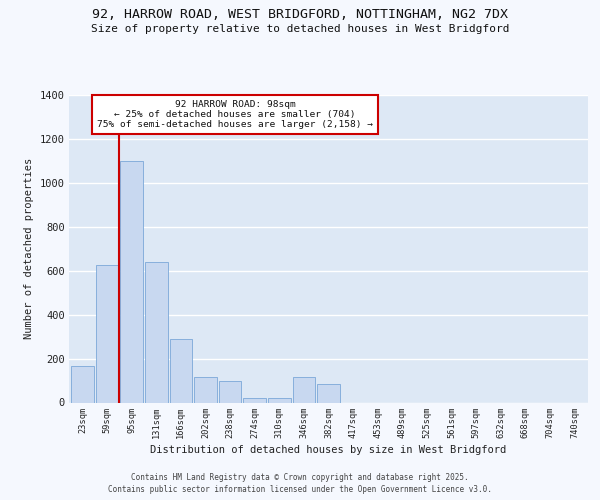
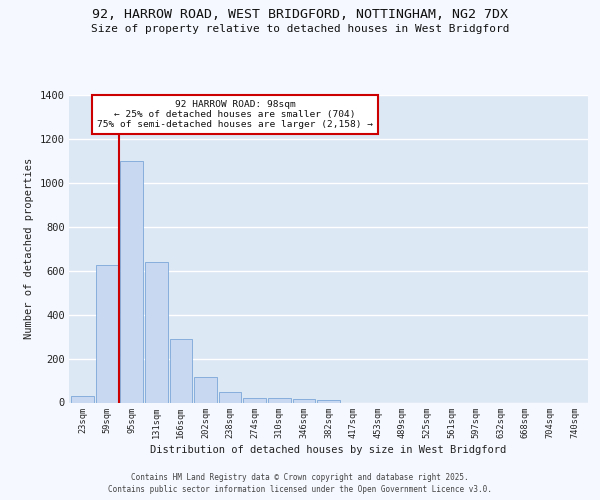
23sqm: 165 -> 30
238sqm: 100 -> 50
346sqm: 115 -> 15
382sqm: 85 -> 10
